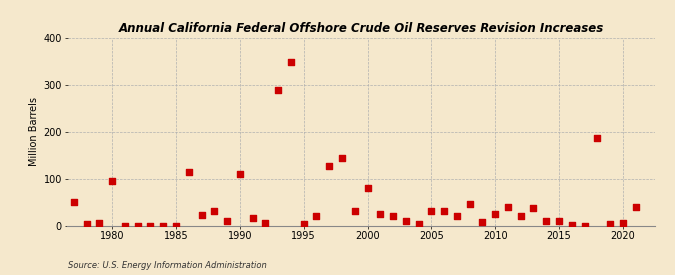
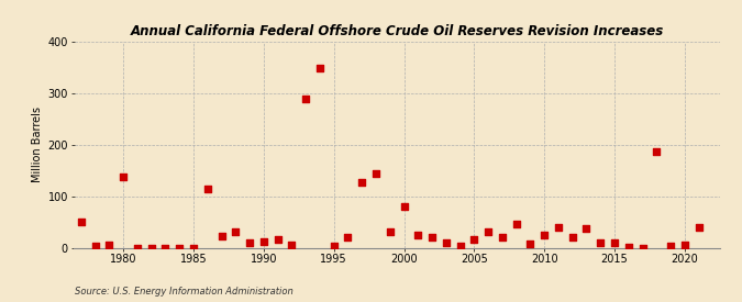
1980: 95 -> 138
1990: 110 -> 12
2005: 30 -> 15
